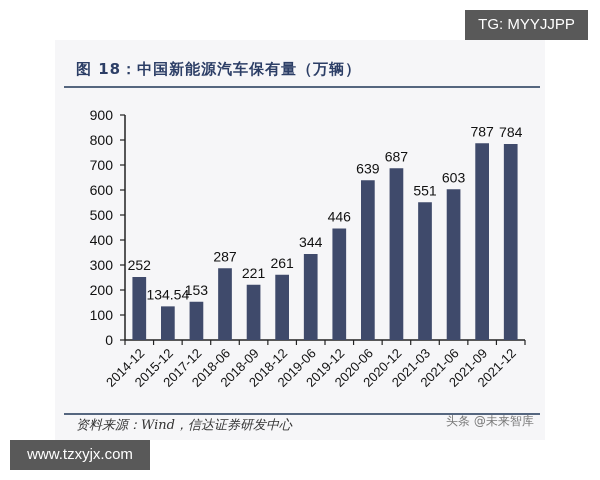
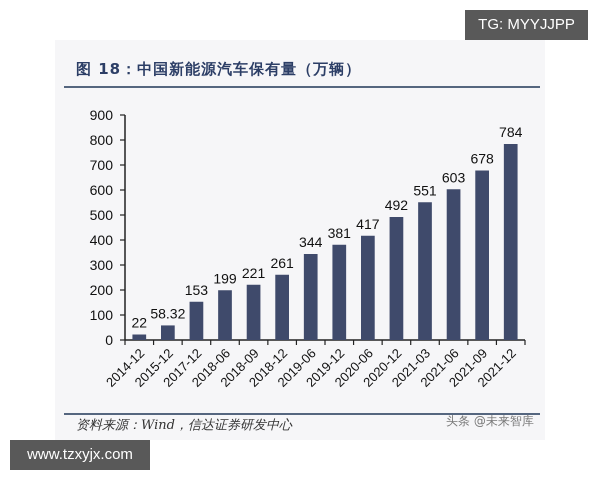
2014-12: 252 -> 22
2015-12: 134.54 -> 58.32
2018-06: 287 -> 199
2019-12: 446 -> 381
2020-06: 639 -> 417
2020-12: 687 -> 492
2021-09: 787 -> 678
